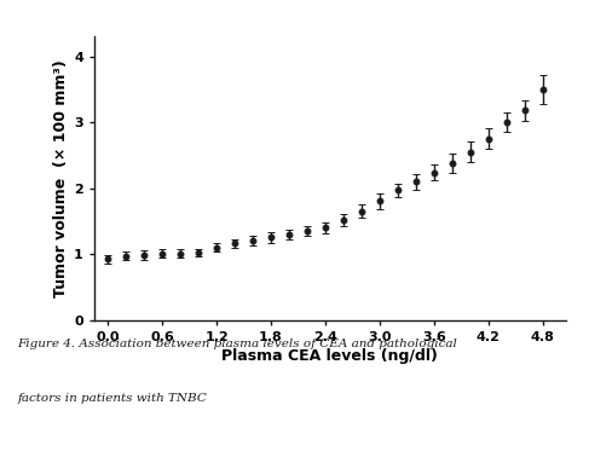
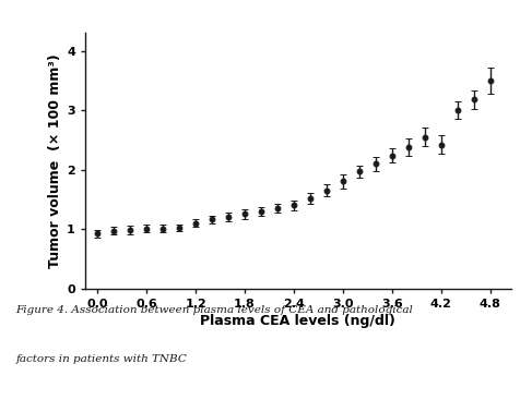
4.2: 2.75 -> 2.42
